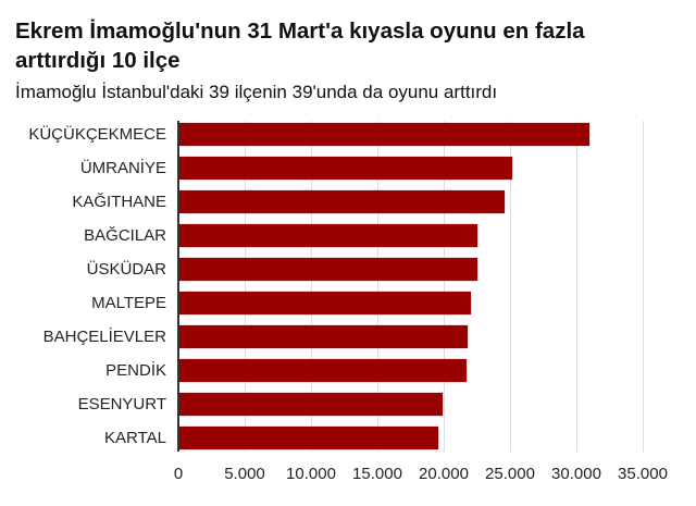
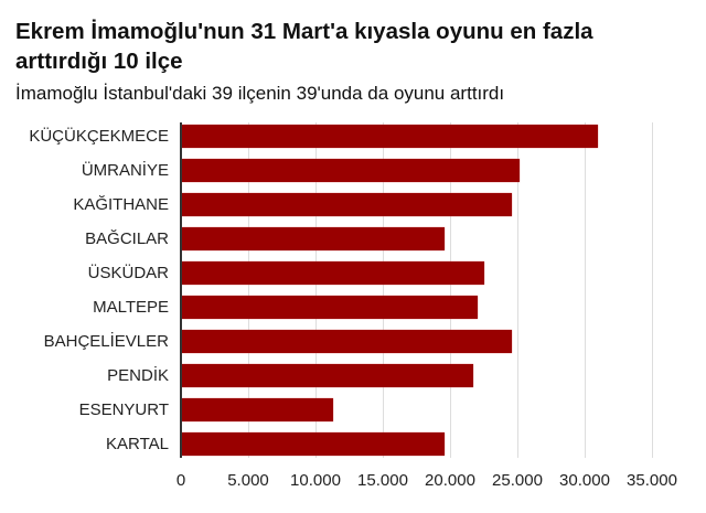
BAĞCILAR: 22400 -> 19500
BAHÇELİEVLER: 21700 -> 24500
ESENYURT: 19800 -> 11200
